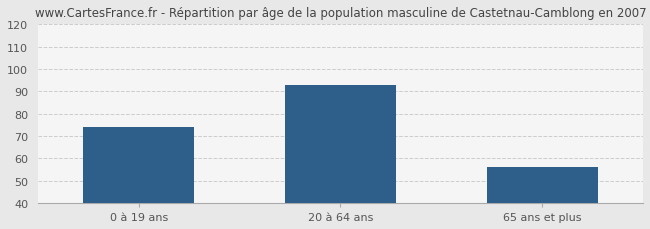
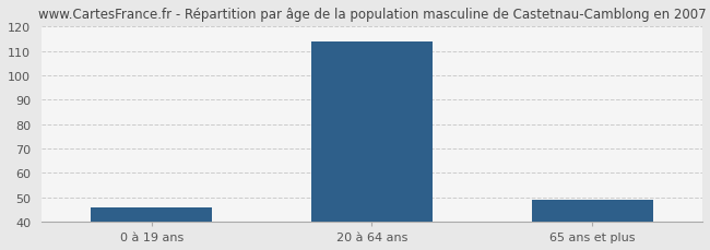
0 à 19 ans: 74 -> 46
20 à 64 ans: 93 -> 114
65 ans et plus: 56 -> 49
